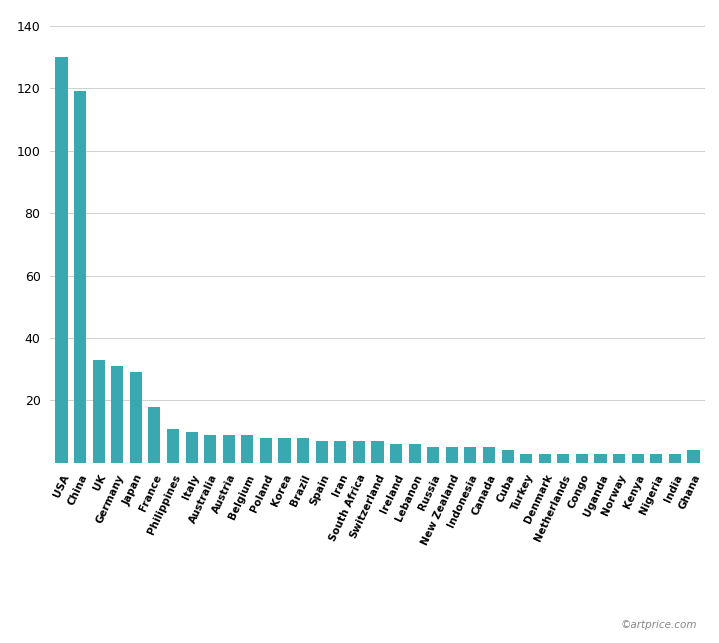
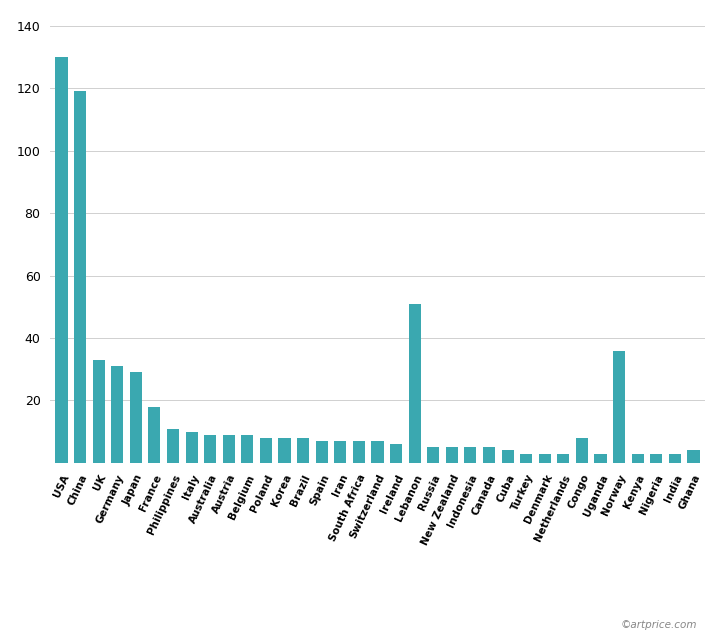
Lebanon: 6 -> 51
Congo: 3 -> 8
Norway: 3 -> 36
